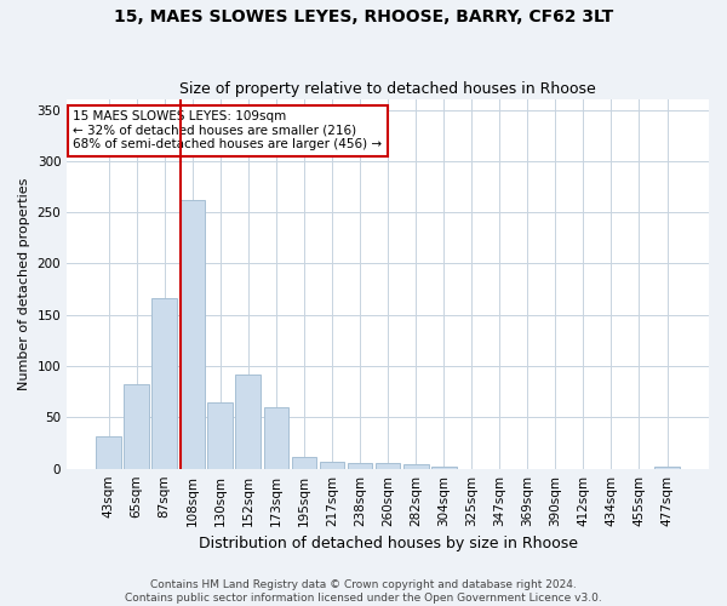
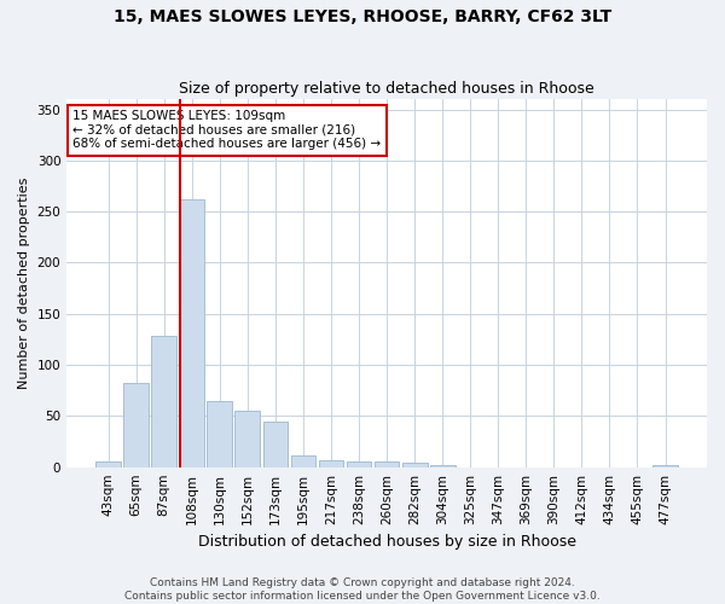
43sqm: 32 -> 5
87sqm: 166 -> 128
152sqm: 92 -> 55
173sqm: 60 -> 45
